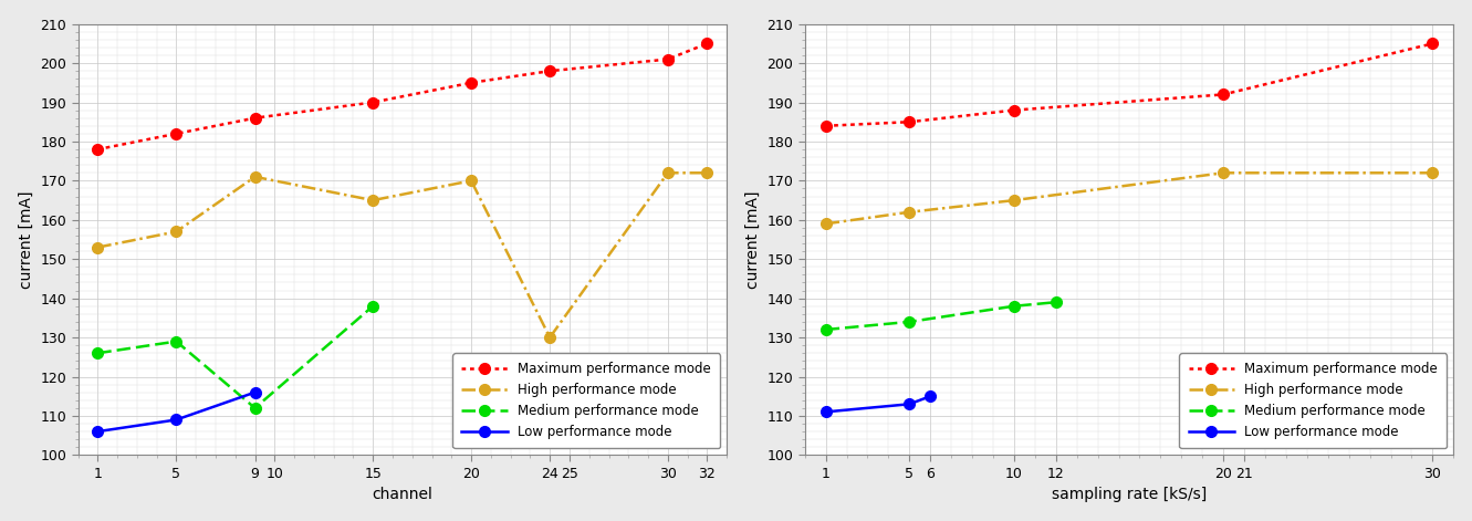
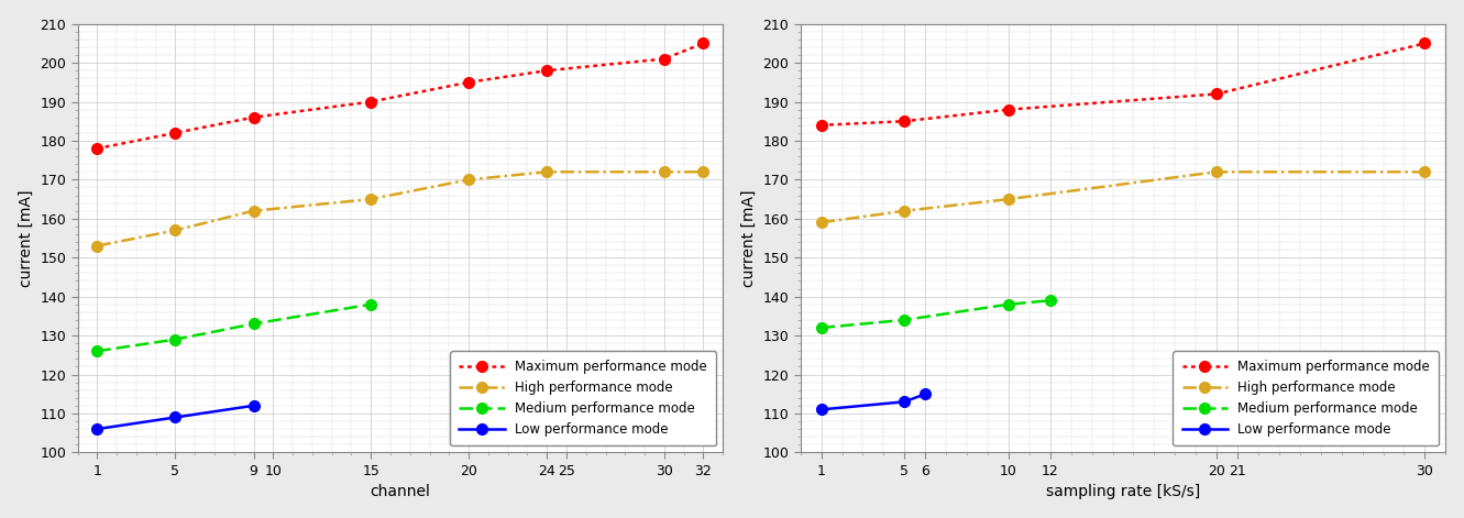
High performance mode/9: 171 -> 162
Medium performance mode/9: 112 -> 133
Low performance mode/9: 116 -> 112
High performance mode/24: 130 -> 172
